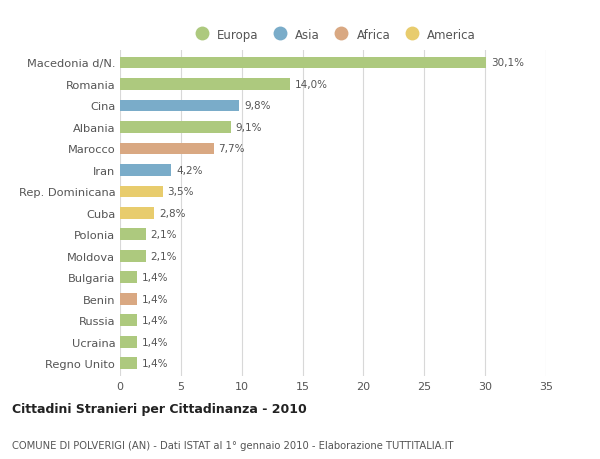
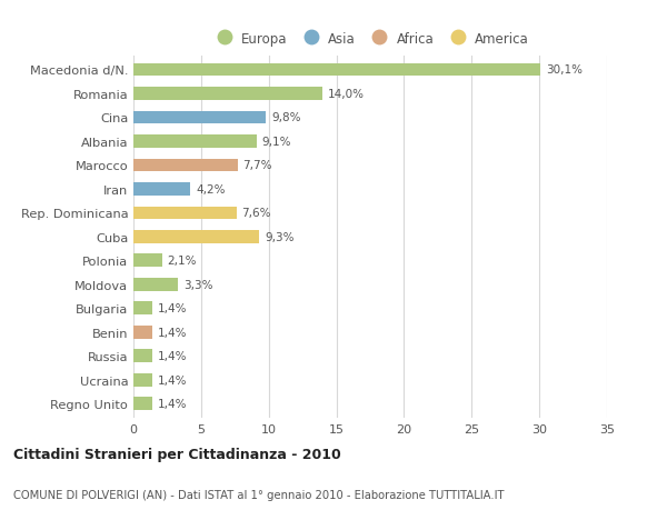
Rep. Dominicana: 3,5% -> 7,6%
Cuba: 2,8% -> 9,3%
Moldova: 2,1% -> 3,3%
